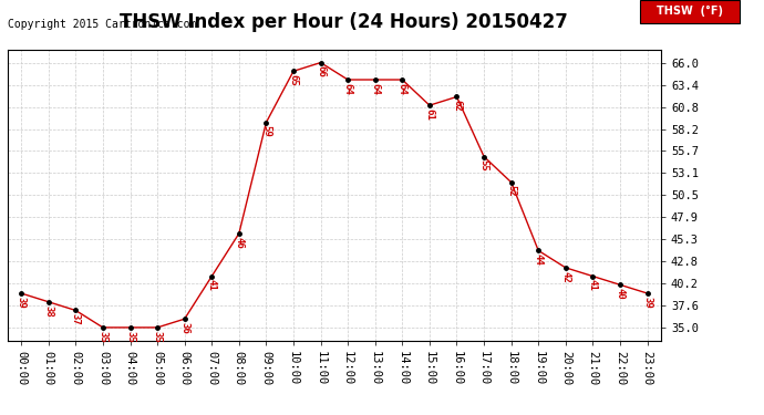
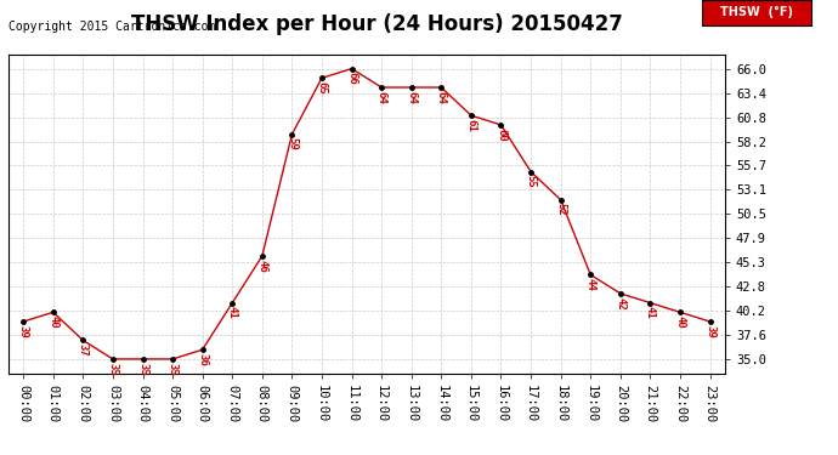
01:00: 38 -> 40
16:00: 62 -> 60
